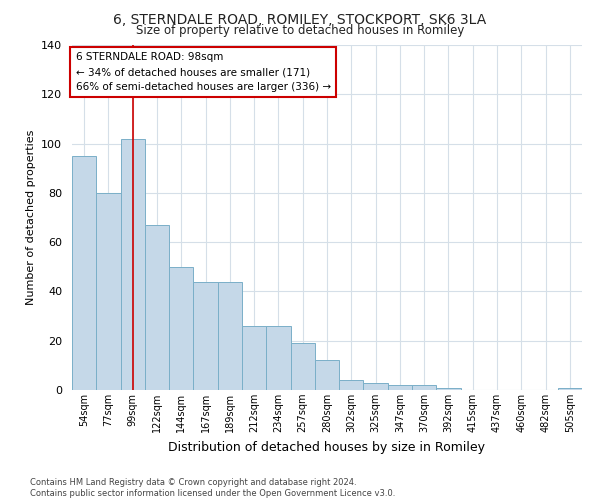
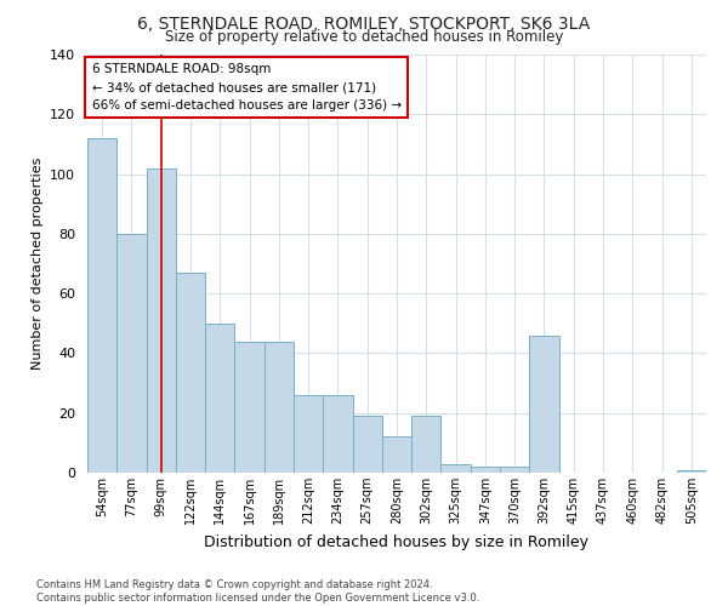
54sqm: 95 -> 112
302sqm: 4 -> 19
392sqm: 1 -> 46
